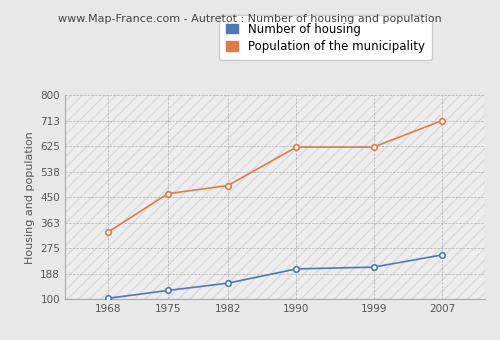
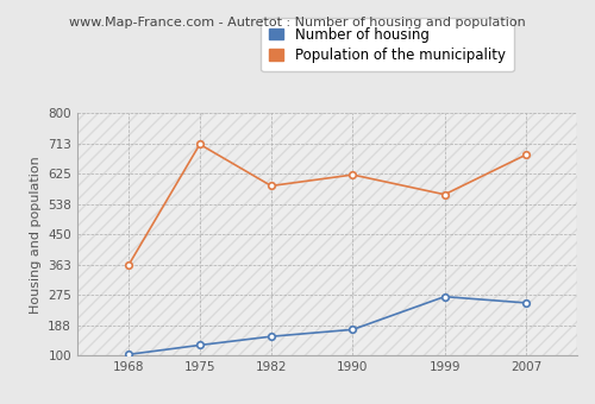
Population of the municipality/1968: 330 -> 360
Population of the municipality/1975: 462 -> 710
Population of the municipality/1982: 490 -> 590
Number of housing/1990: 204 -> 175
Number of housing/1999: 210 -> 270
Population of the municipality/1999: 622 -> 565
Population of the municipality/2007: 713 -> 680
